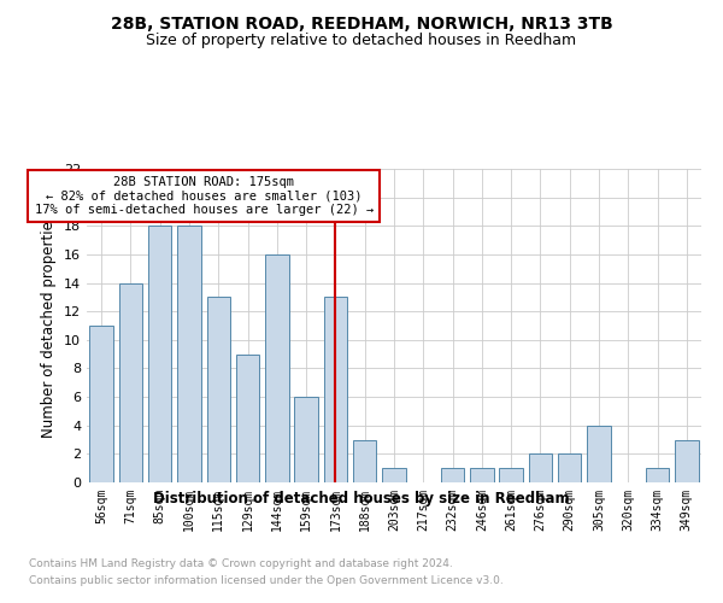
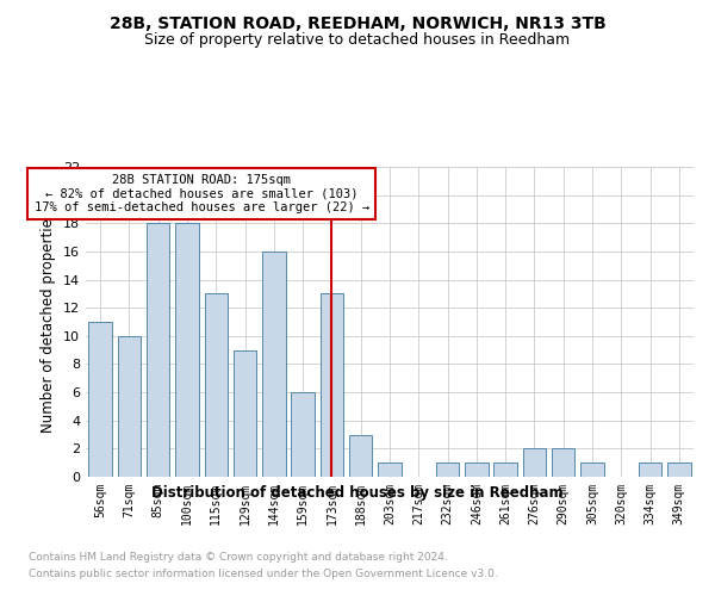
71sqm: 14 -> 10
305sqm: 4 -> 1
349sqm: 3 -> 1
